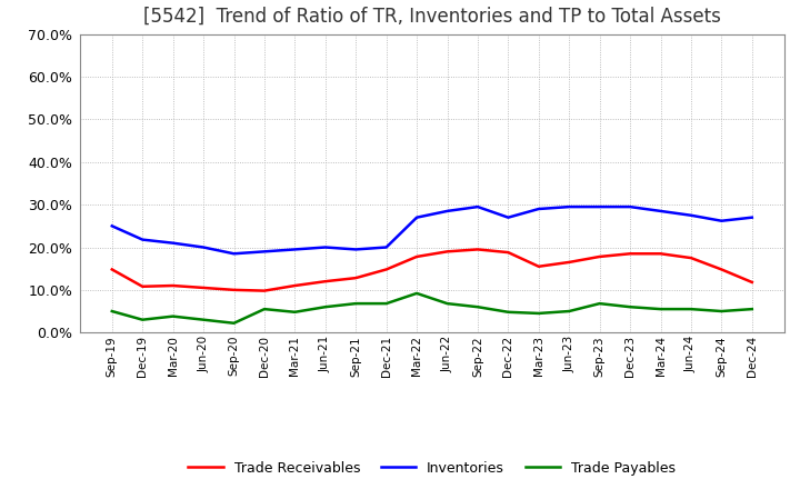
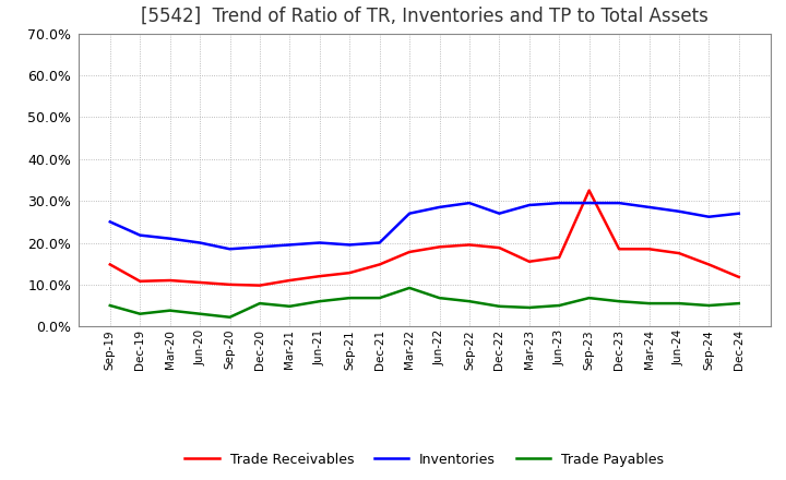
Trade Receivables/Sep-23: 17.8% -> 32.5%
